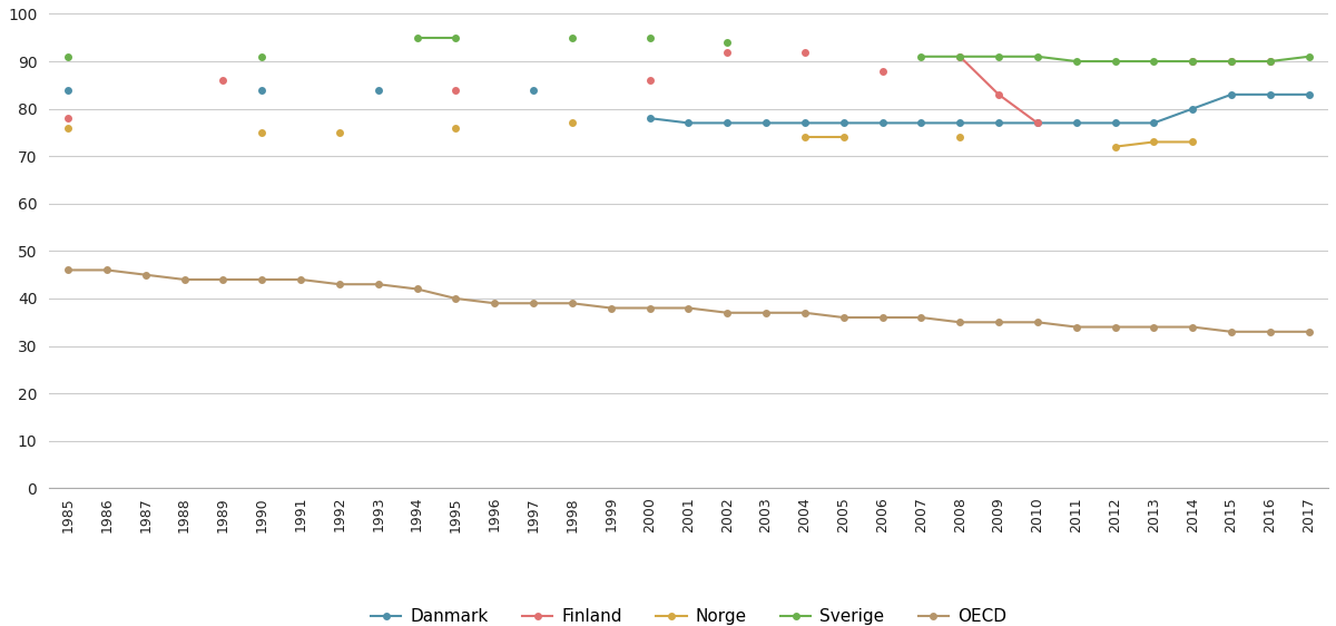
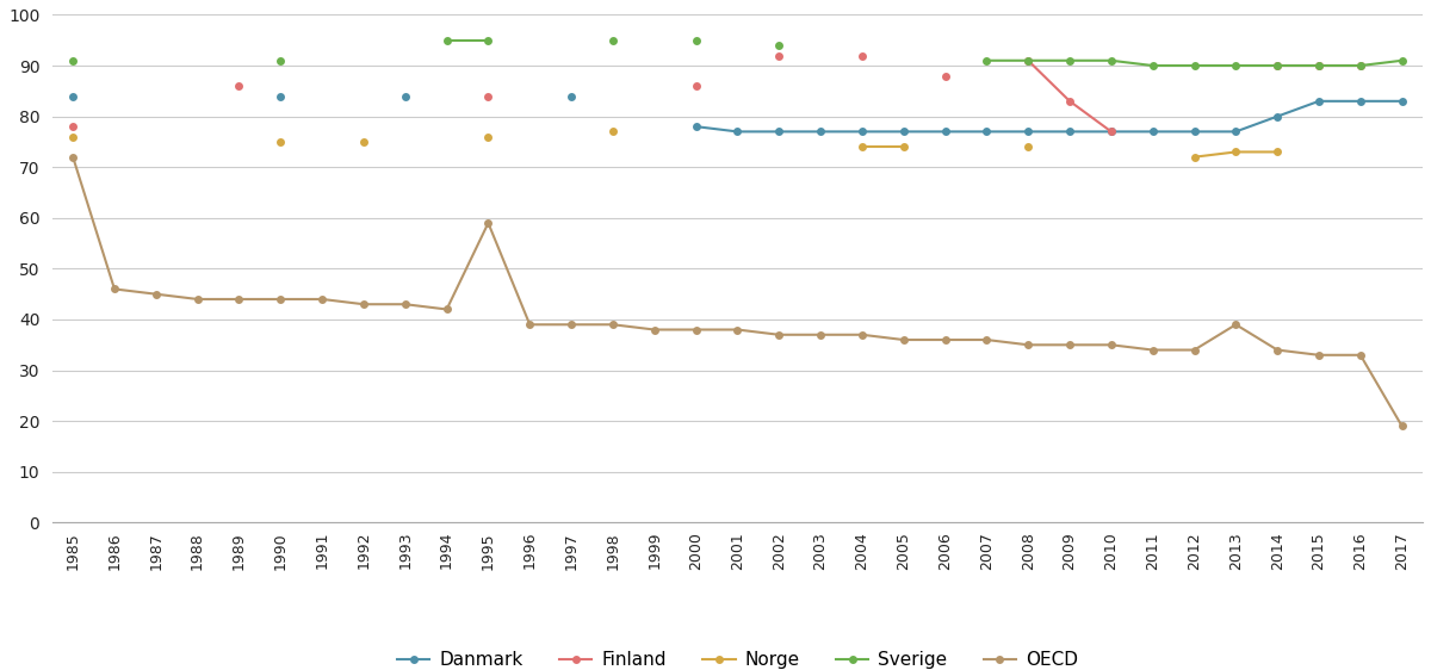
OECD/1985: 46 -> 72
OECD/1995: 40 -> 59
OECD/2013: 34 -> 39
OECD/2017: 33 -> 19
